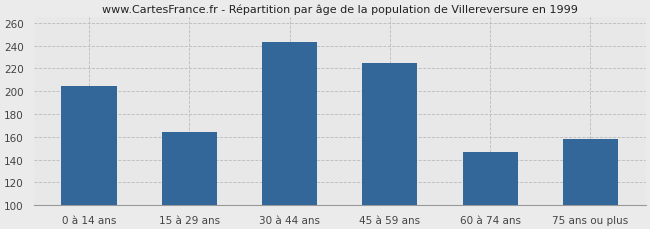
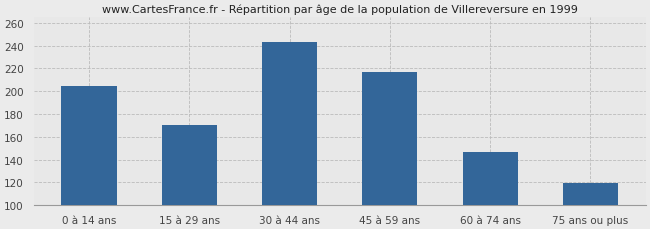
15 à 29 ans: 164 -> 170
45 à 59 ans: 225 -> 217
75 ans ou plus: 158 -> 119
